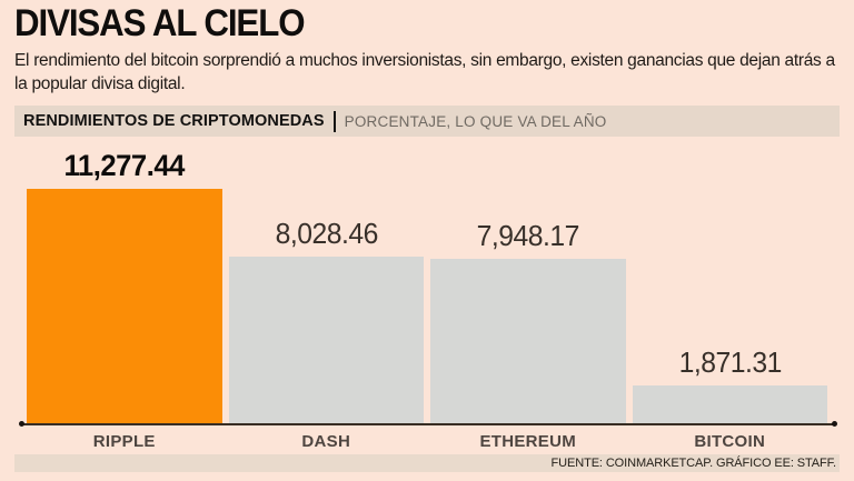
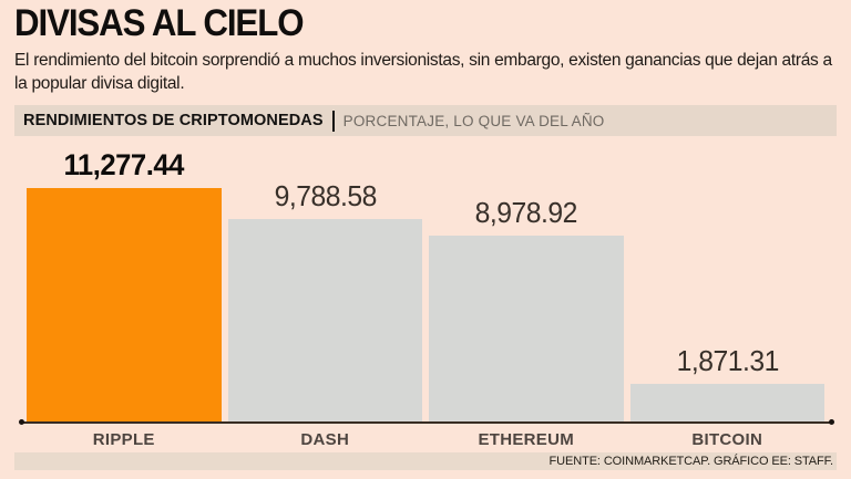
DASH: 8,028.46 -> 9,788.58
ETHEREUM: 7,948.17 -> 8,978.92
